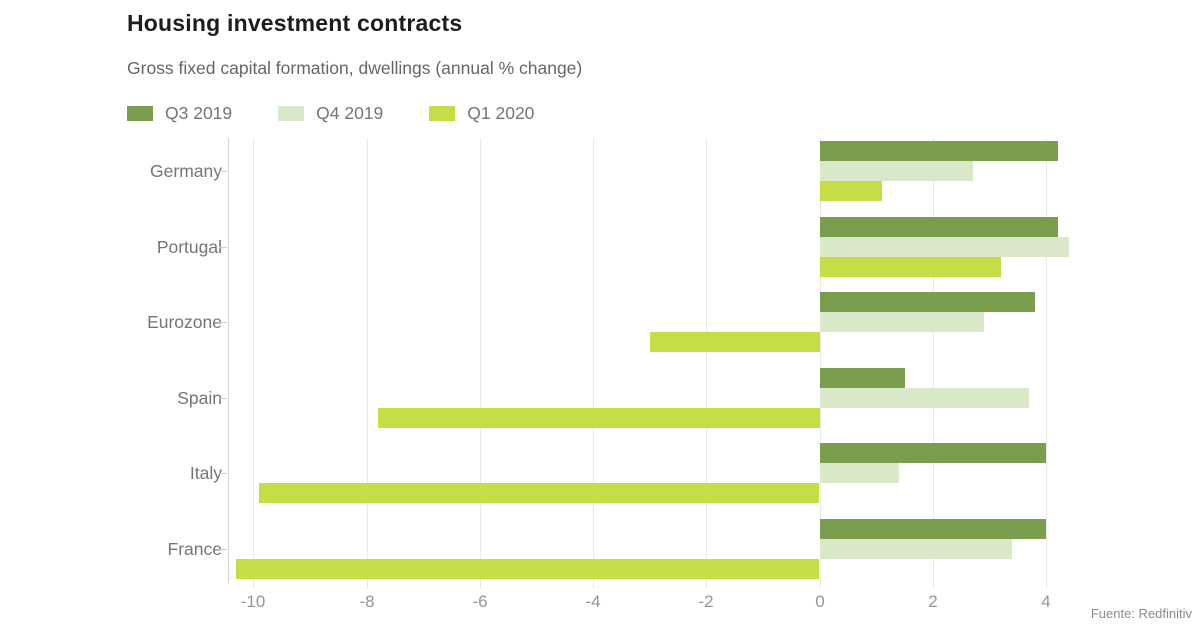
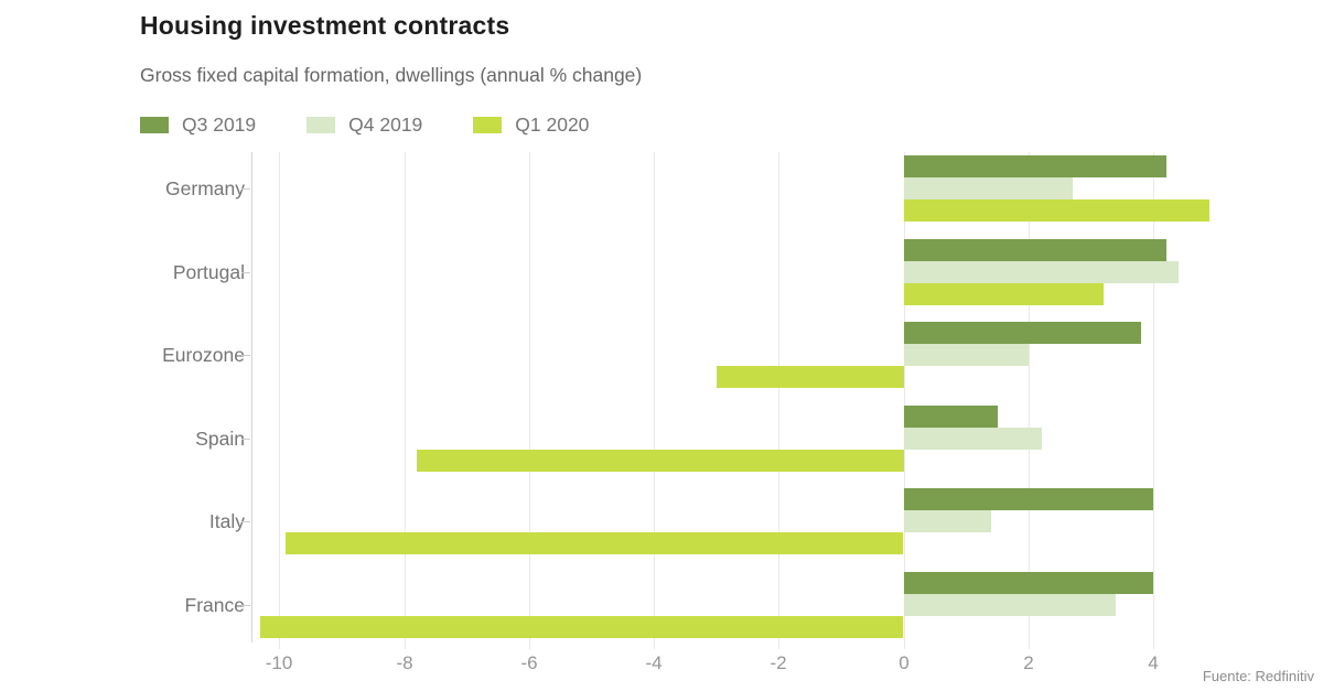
Q1 2020/Germany: 1.1 -> 4.9
Q4 2019/Eurozone: 2.9 -> 2.0
Q4 2019/Spain: 3.7 -> 2.2
